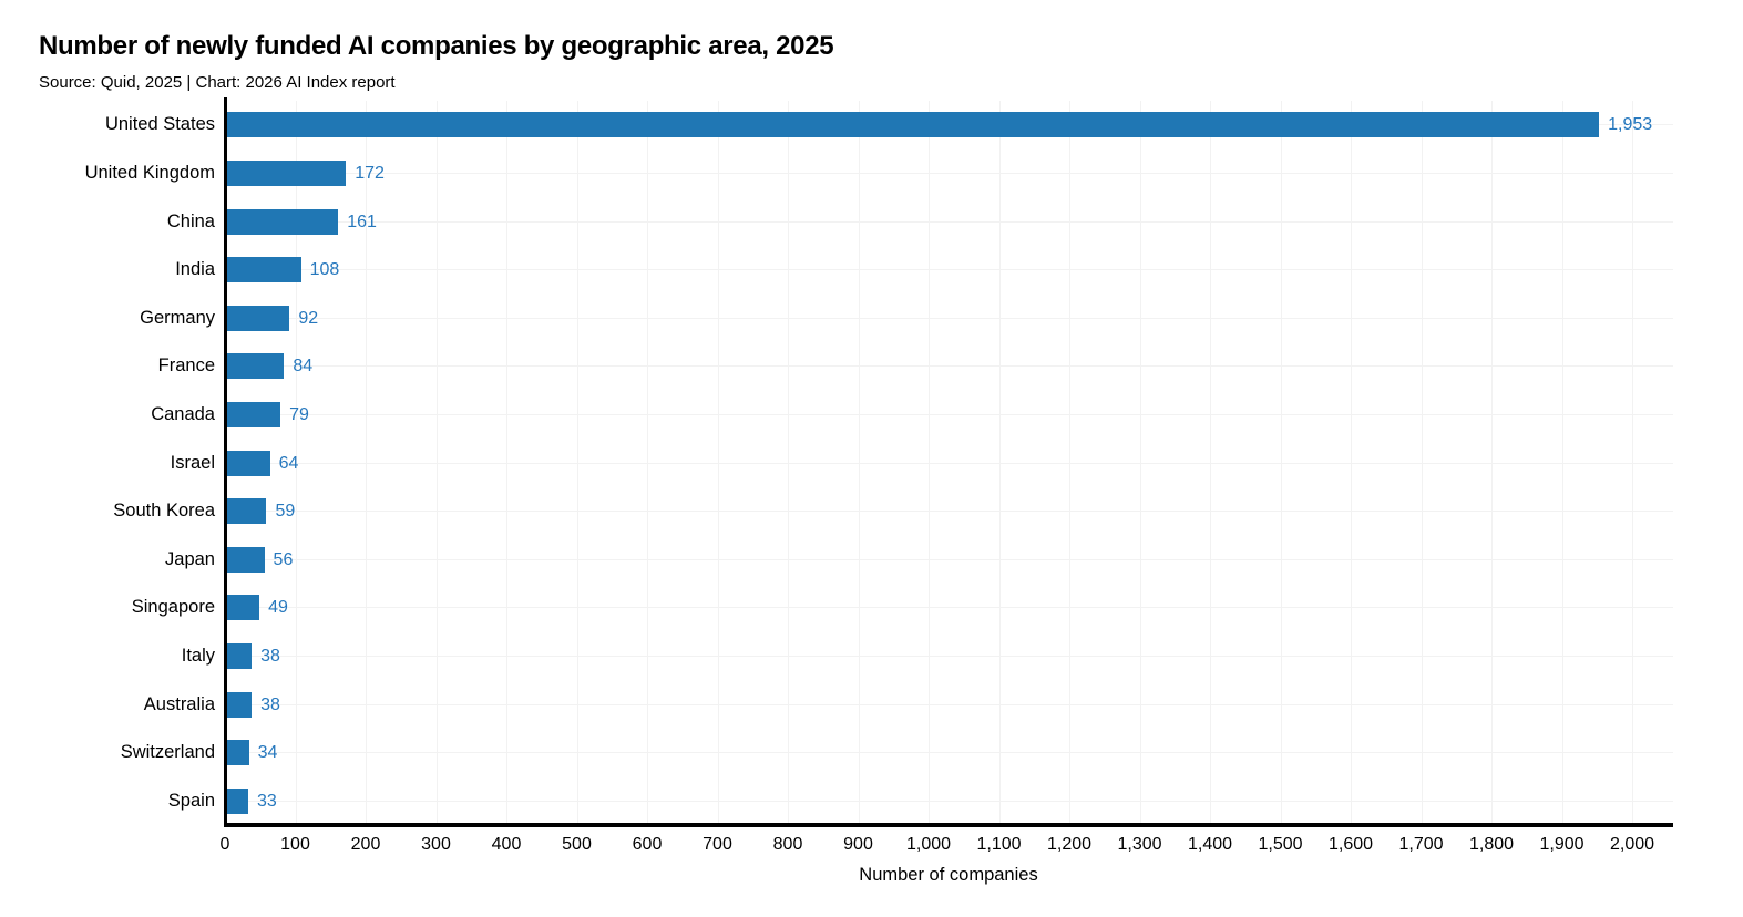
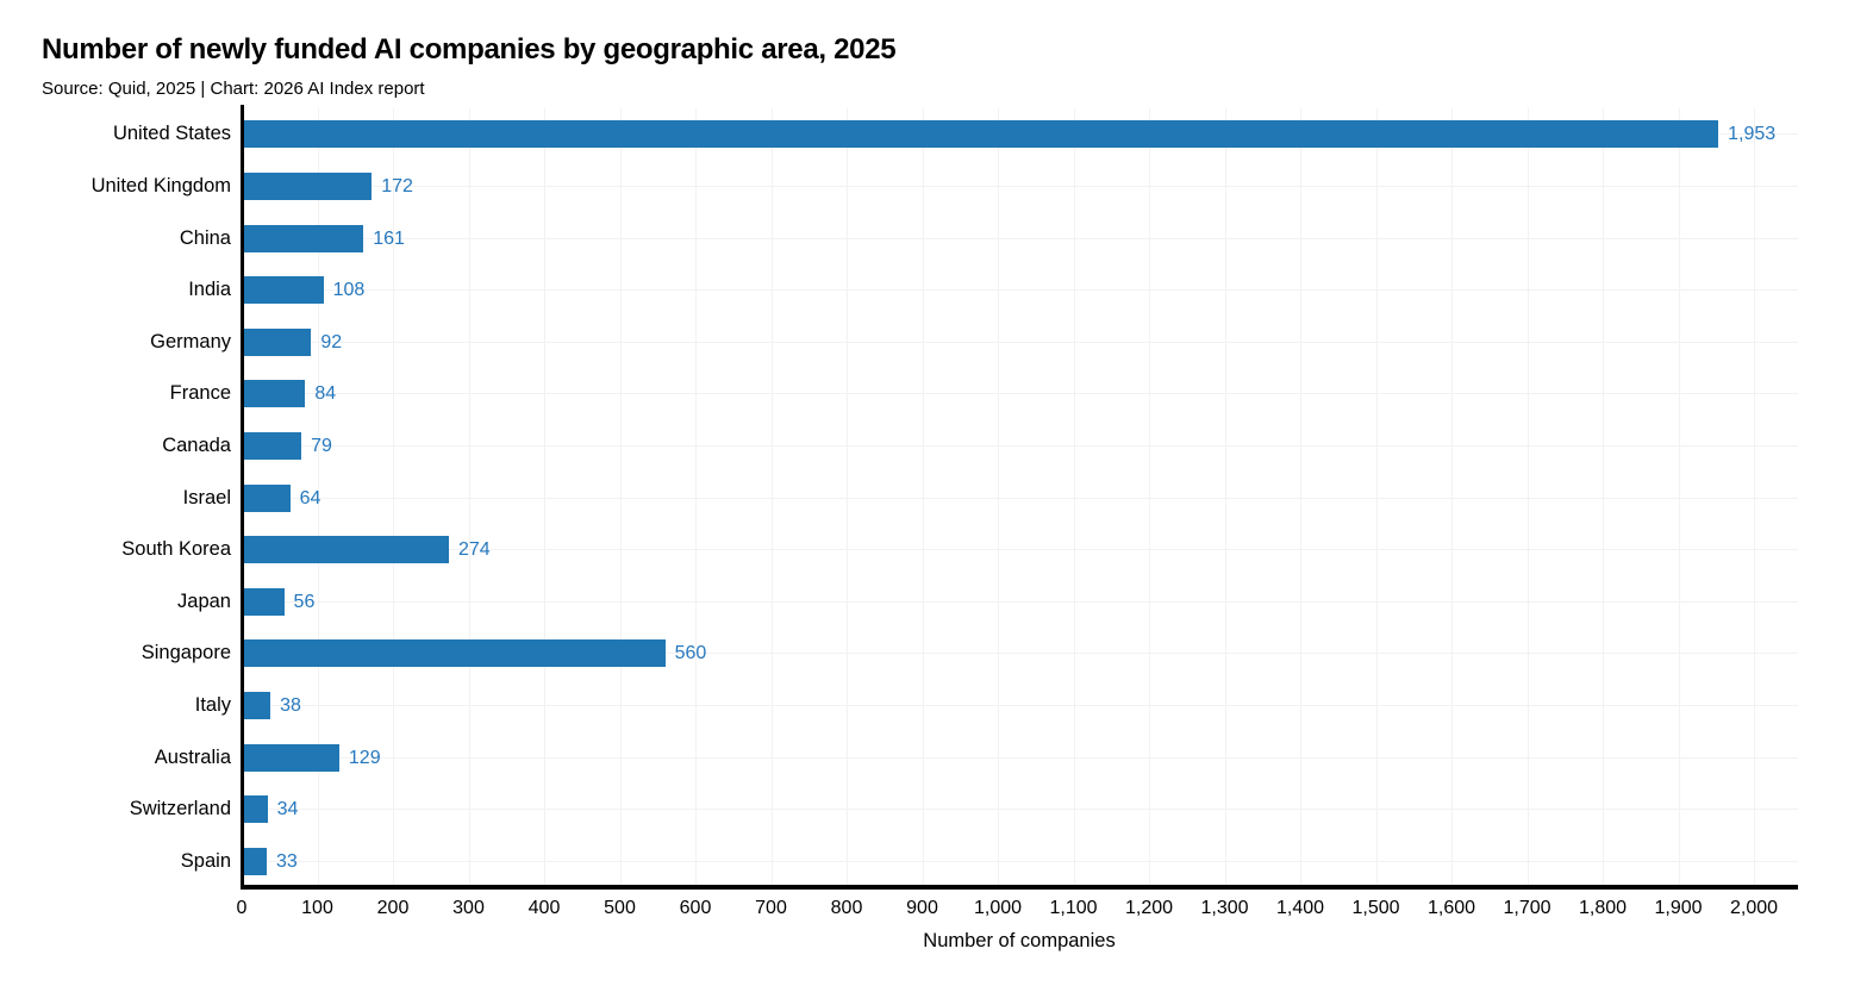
South Korea: 59 -> 274
Singapore: 49 -> 560
Australia: 38 -> 129
